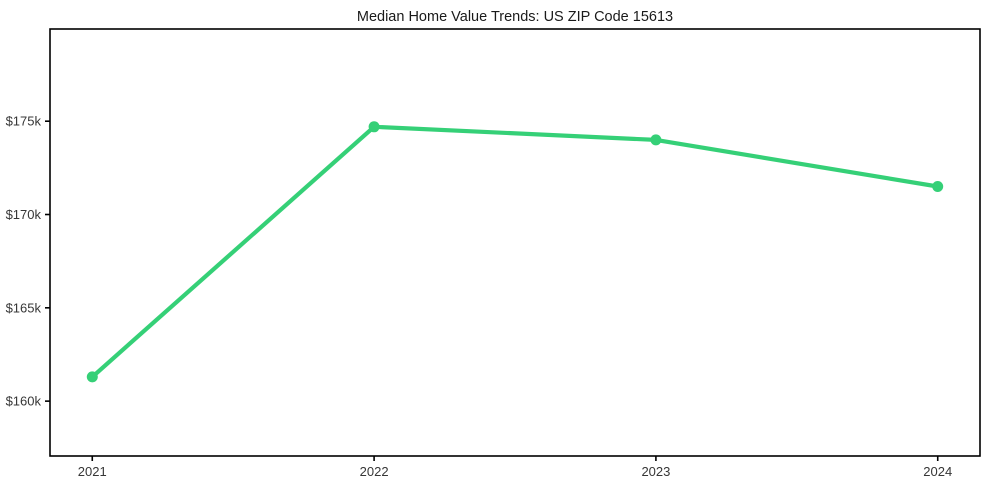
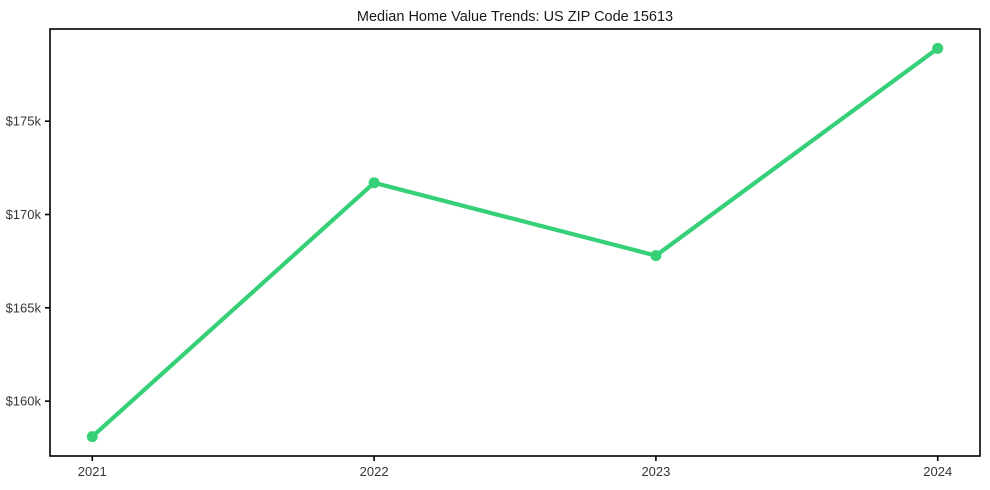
2021: $161.3k -> $158.1k
2022: $174.7k -> $171.7k
2023: $174.0k -> $167.8k
2024: $171.5k -> $178.9k
